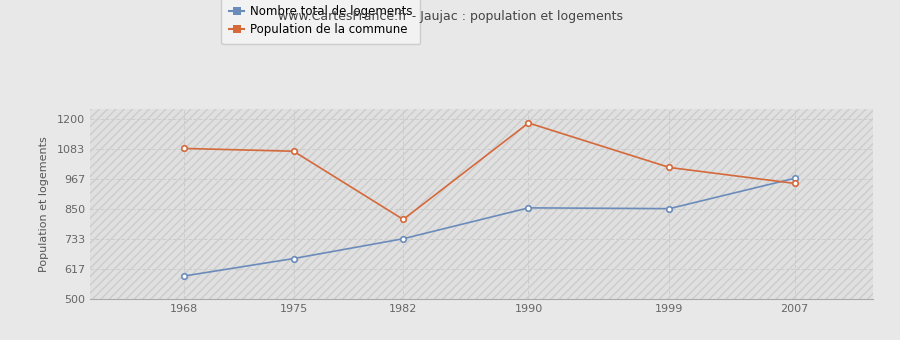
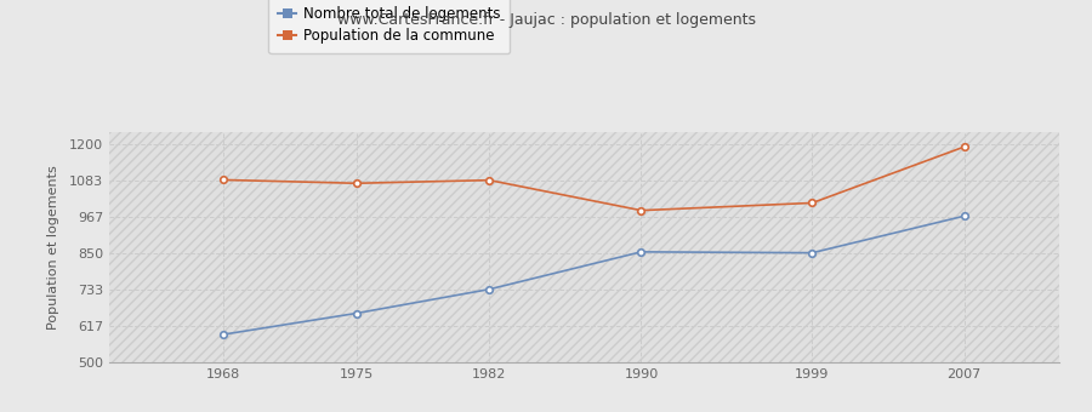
Population de la commune/1982: 810 -> 1085
Population de la commune/1990: 1185 -> 988
Population de la commune/2007: 950 -> 1192
